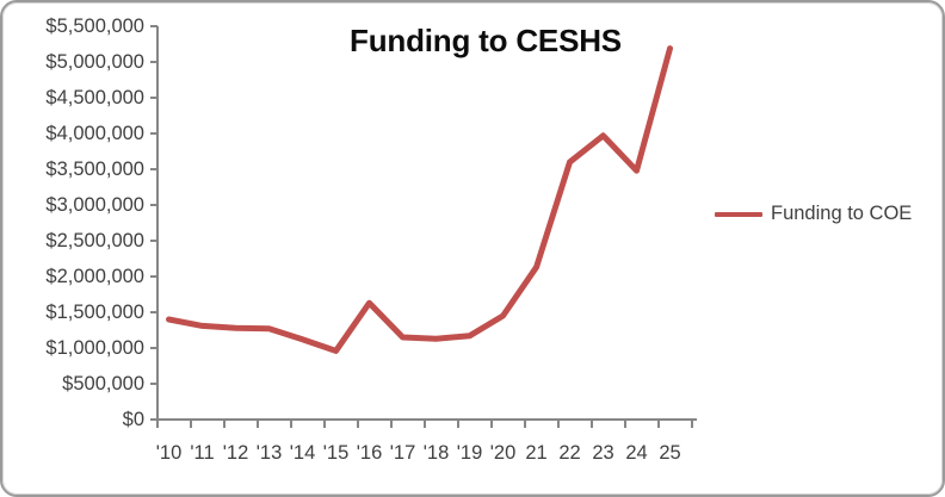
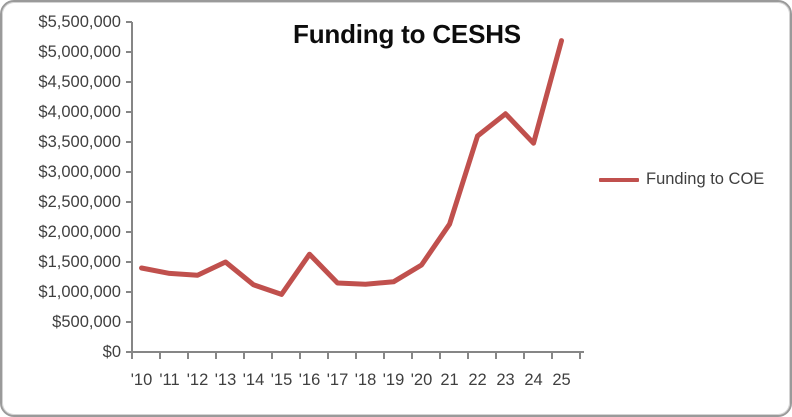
'13: $1300000 -> $1500000
